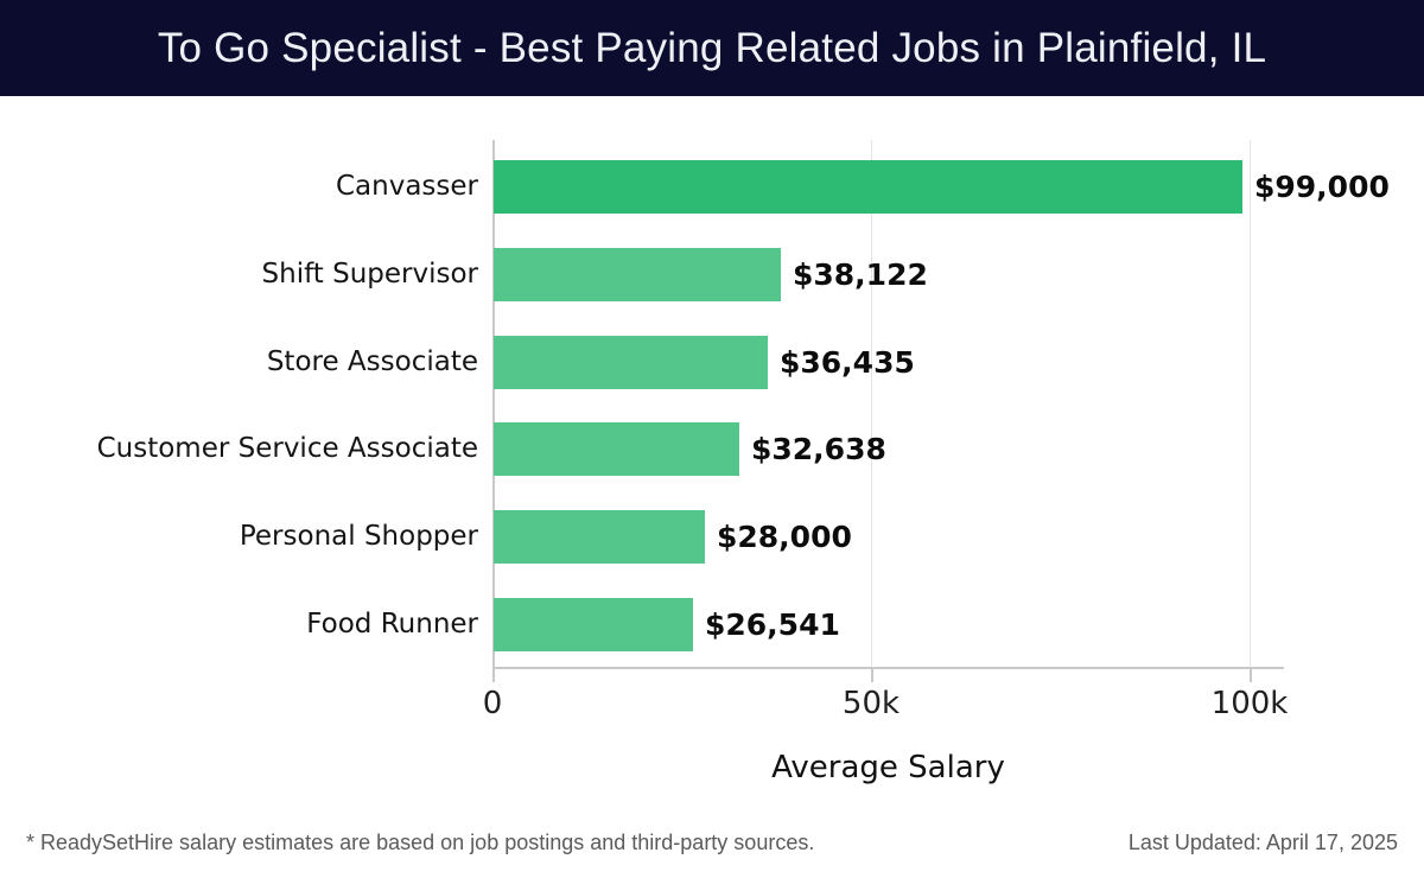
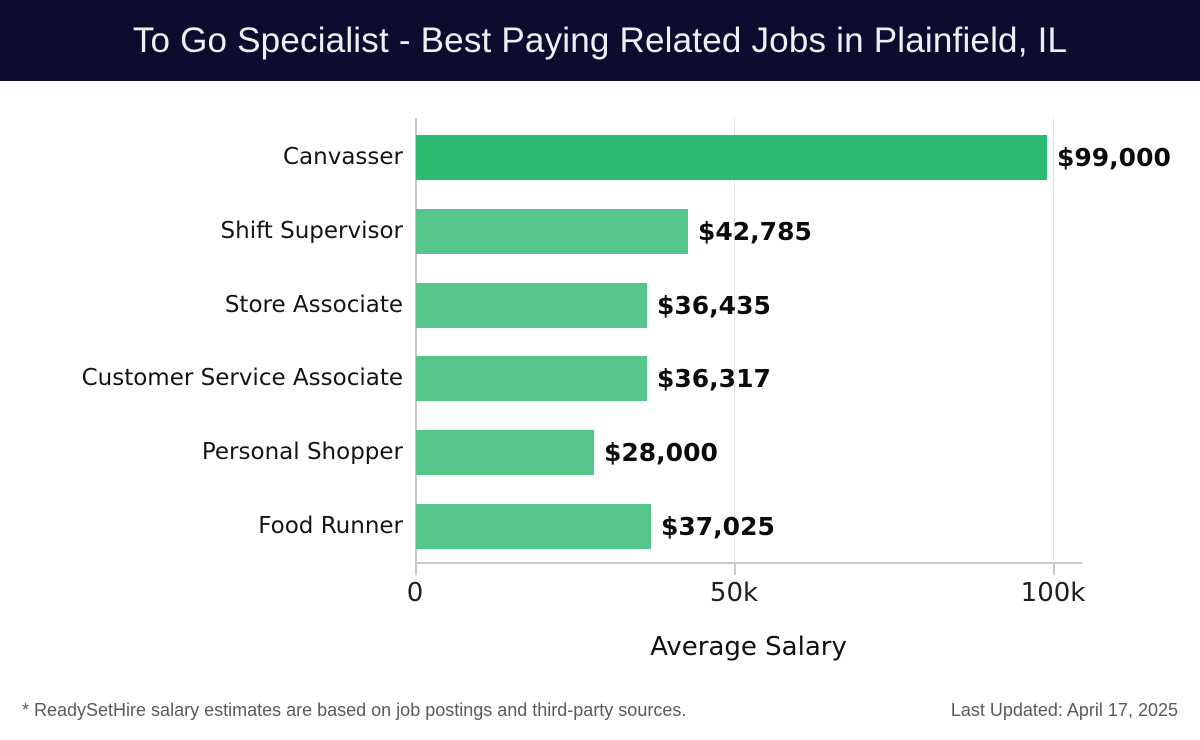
Shift Supervisor: $38,122 -> $42,785
Customer Service Associate: $32,638 -> $36,317
Food Runner: $26,541 -> $37,025
